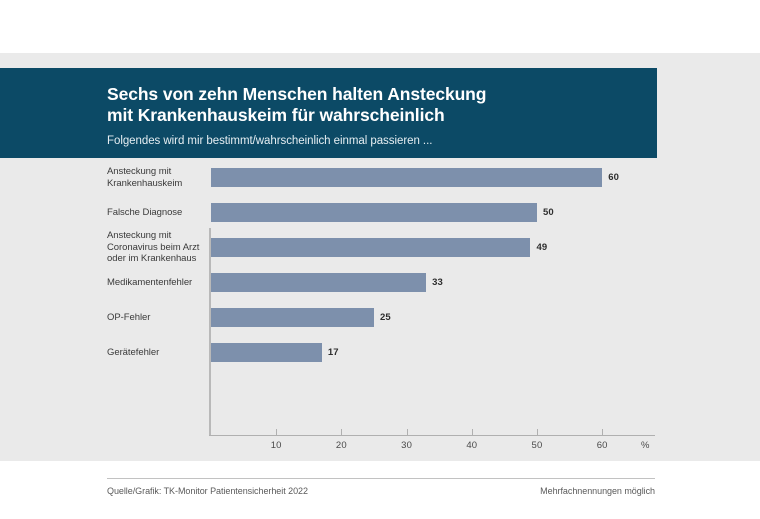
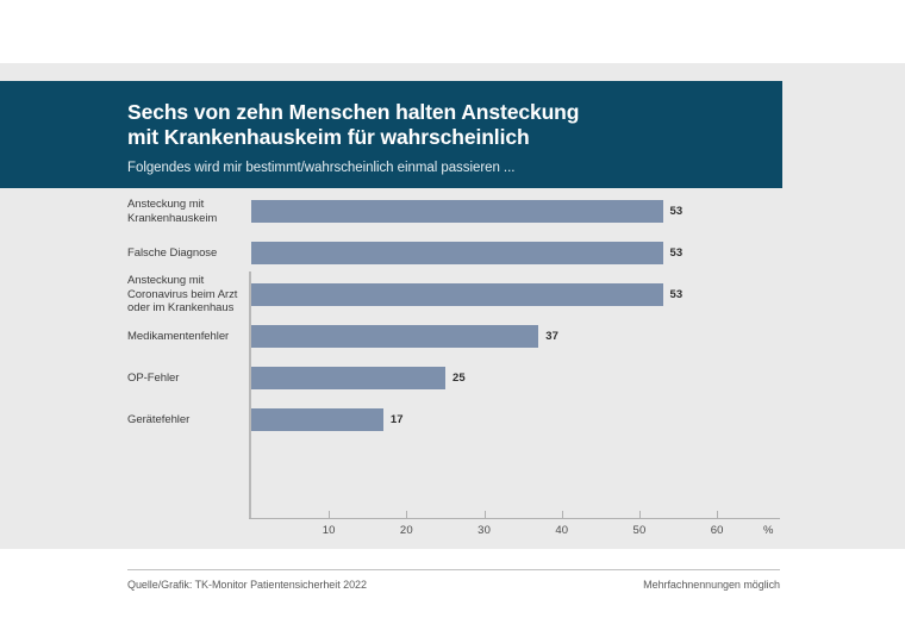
Ansteckung mit Krankenhauskeim: 60 -> 53
Falsche Diagnose: 50 -> 53
Ansteckung mit Coronavirus beim Arzt oder im Krankenhaus: 49 -> 53
Medikamentenfehler: 33 -> 37
